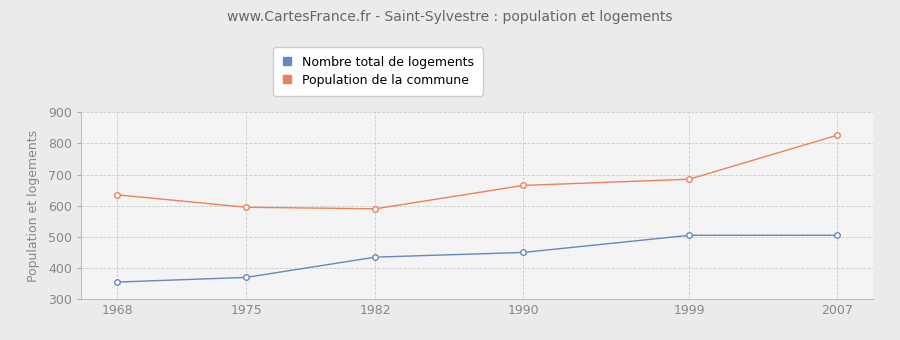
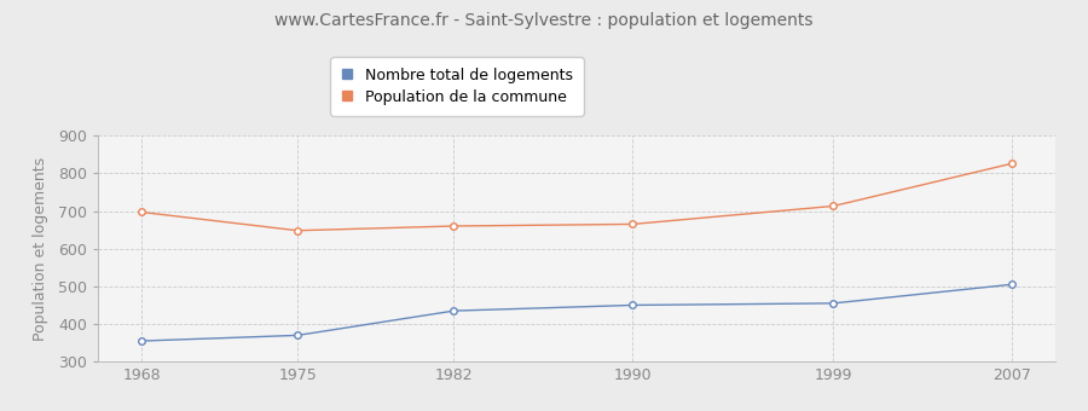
Population de la commune/1968: 635 -> 697
Population de la commune/1975: 595 -> 648
Population de la commune/1982: 590 -> 660
Nombre total de logements/1999: 505 -> 455
Population de la commune/1999: 685 -> 713
